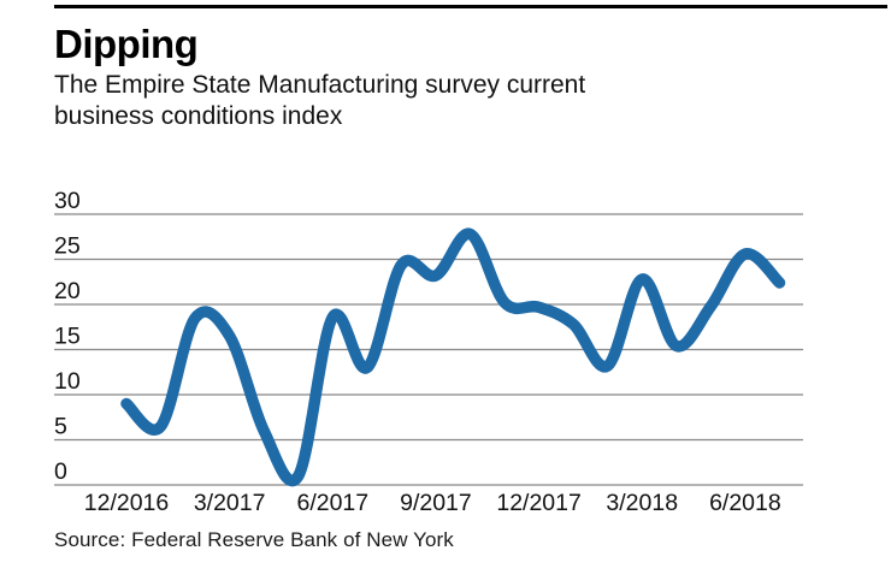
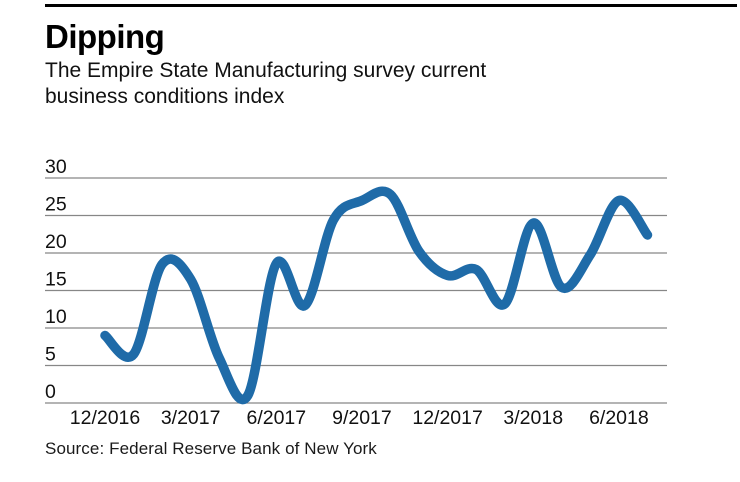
9/2017: 23 -> 27
12/2017: 20 -> 17
3/2018: 23 -> 24
6/2018: 26 -> 27
